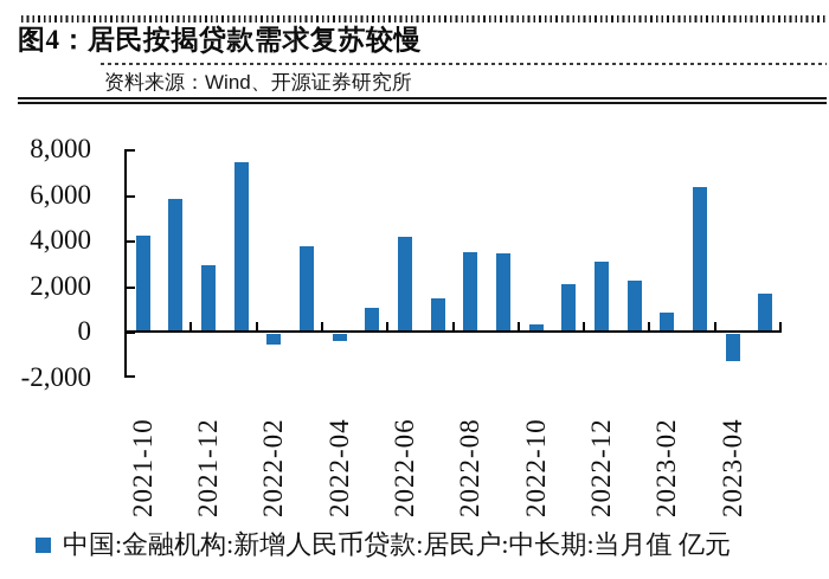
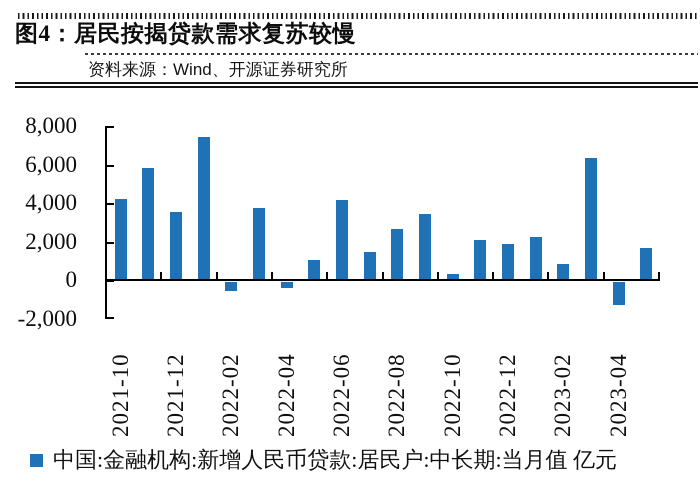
2021-12: 2900 -> 3600
2022-08: 3500 -> 2700
2022-12: 3100 -> 1900
